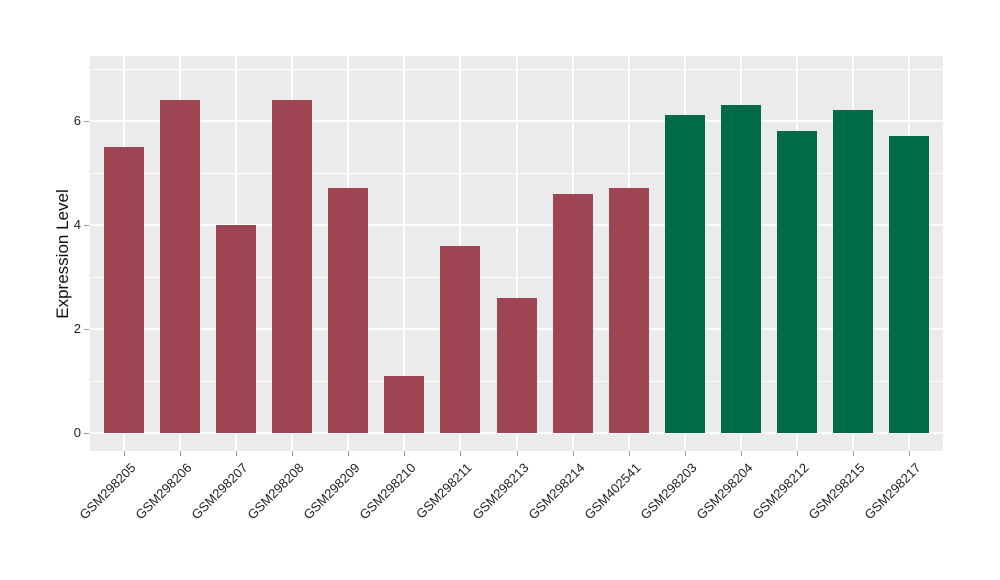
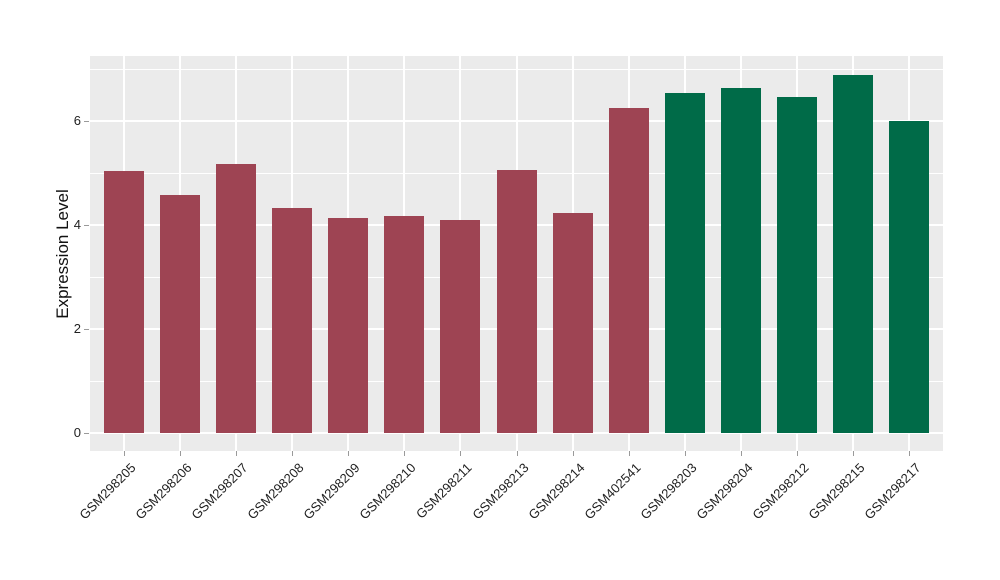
GSM298205: 5.5 -> 5.0
GSM298206: 6.4 -> 4.6
GSM298207: 4.0 -> 5.2
GSM298208: 6.4 -> 4.3
GSM298209: 4.7 -> 4.1
GSM298210: 1.1 -> 4.2
GSM298211: 3.6 -> 4.1
GSM298213: 2.6 -> 5.1
GSM298214: 4.6 -> 4.2
GSM402541: 4.7 -> 6.2
GSM298203: 6.1 -> 6.5
GSM298204: 6.3 -> 6.6
GSM298212: 5.8 -> 6.5
GSM298215: 6.2 -> 6.9
GSM298217: 5.7 -> 6.0
